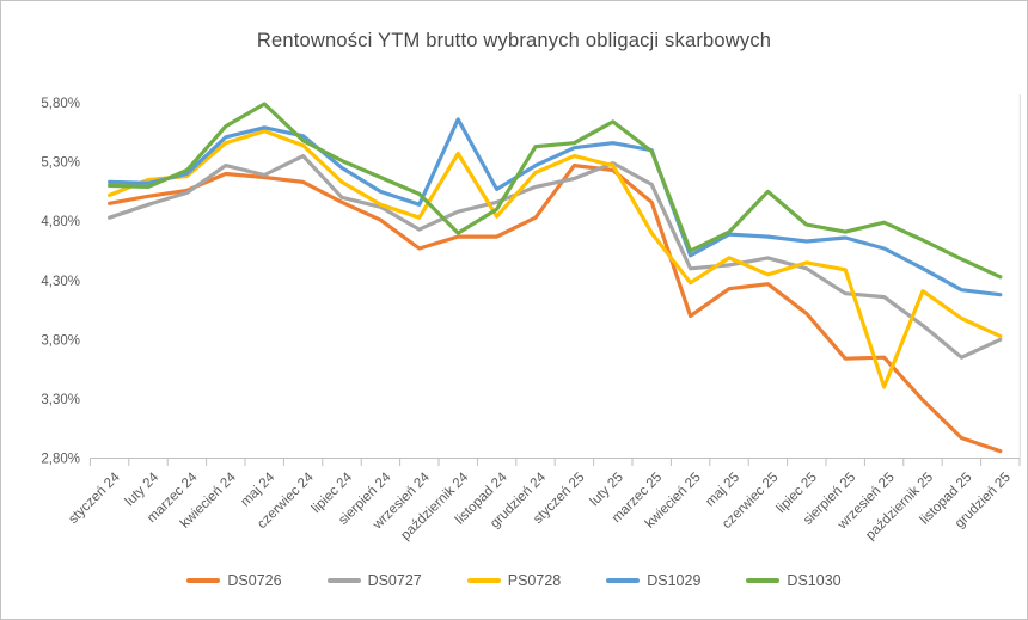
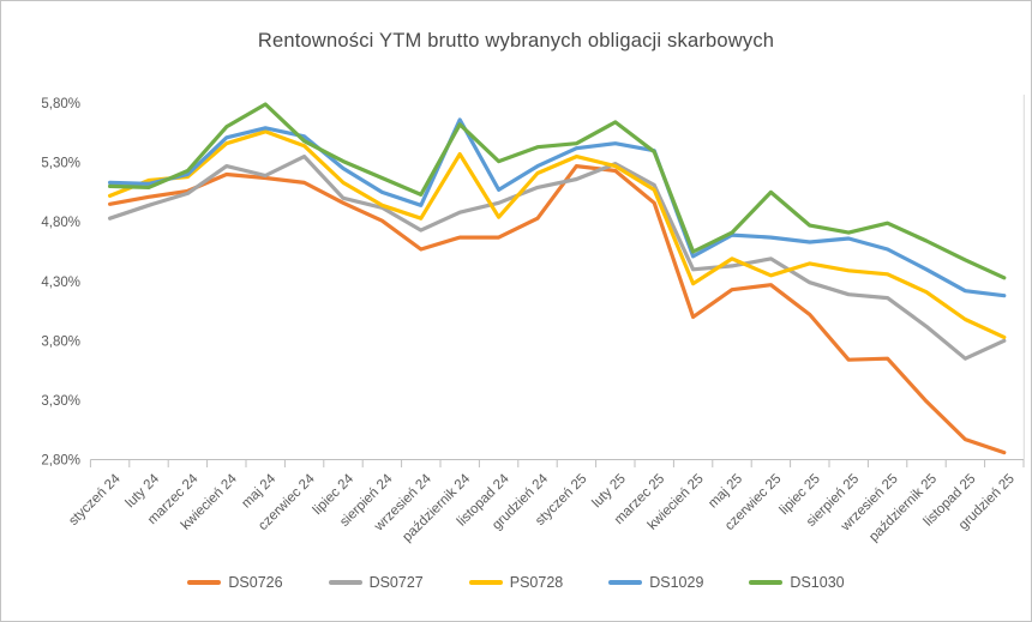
DS1030/październik 24: 4,7% -> 5,6%
DS1030/listopad 24: 4,9% -> 5,3%
PS0728/marzec 25: 4,7% -> 5,1%
DS0727/lipiec 25: 4,4% -> 4,3%
PS0728/wrzesień 25: 3,4% -> 4,4%
